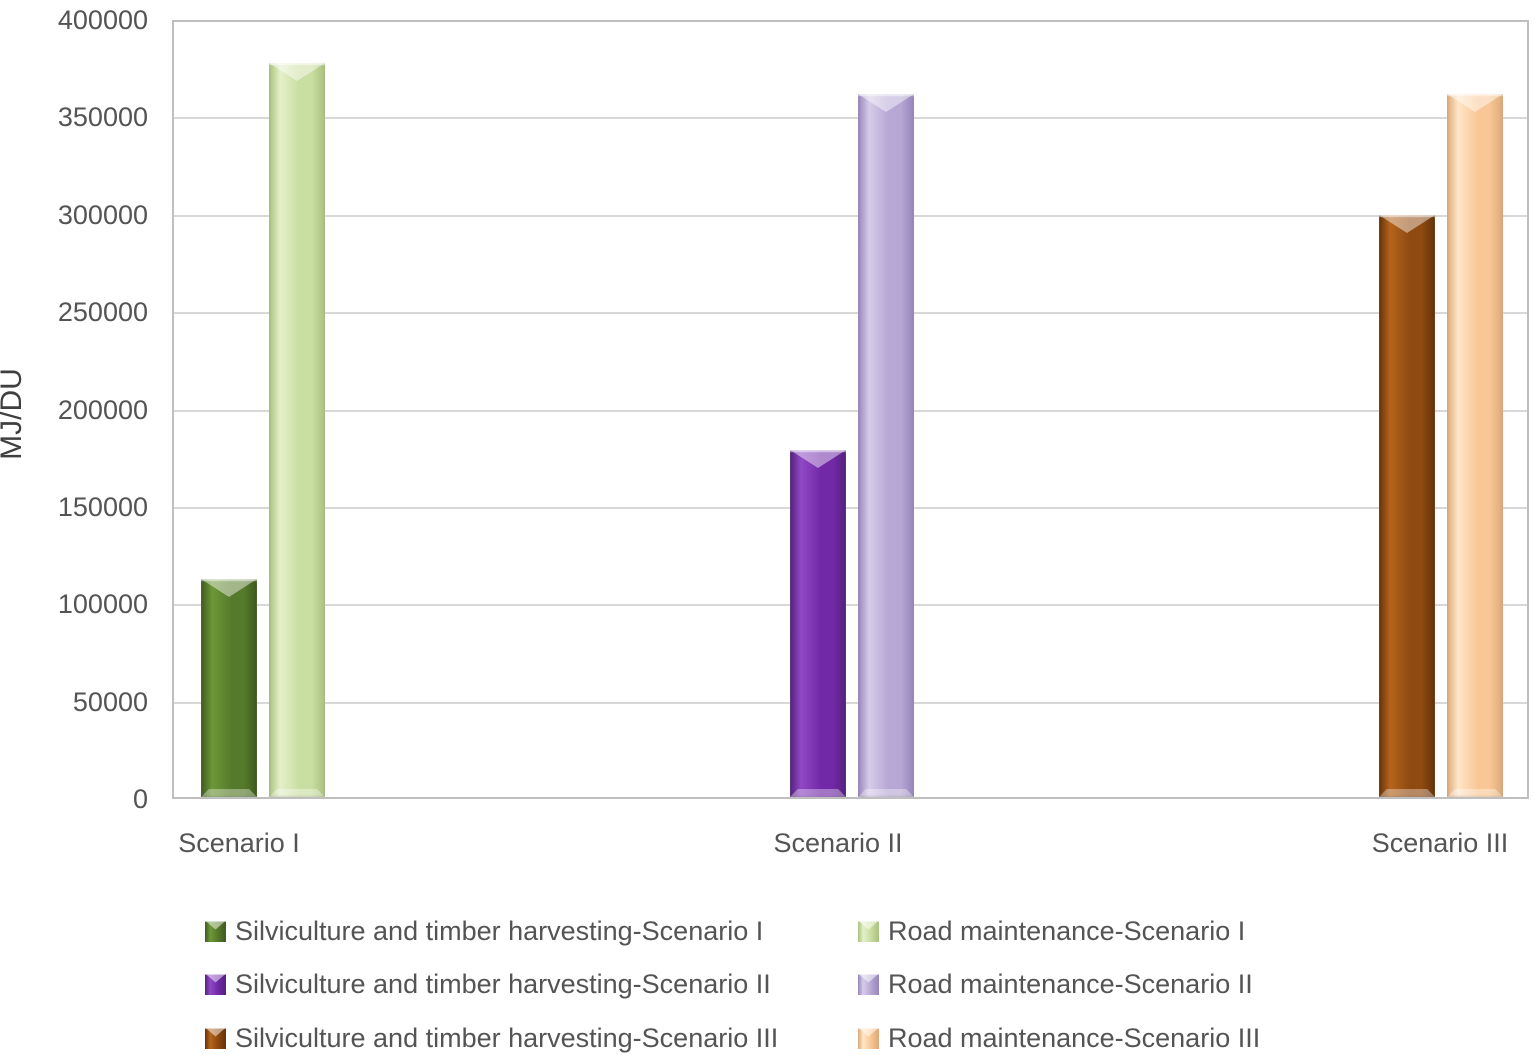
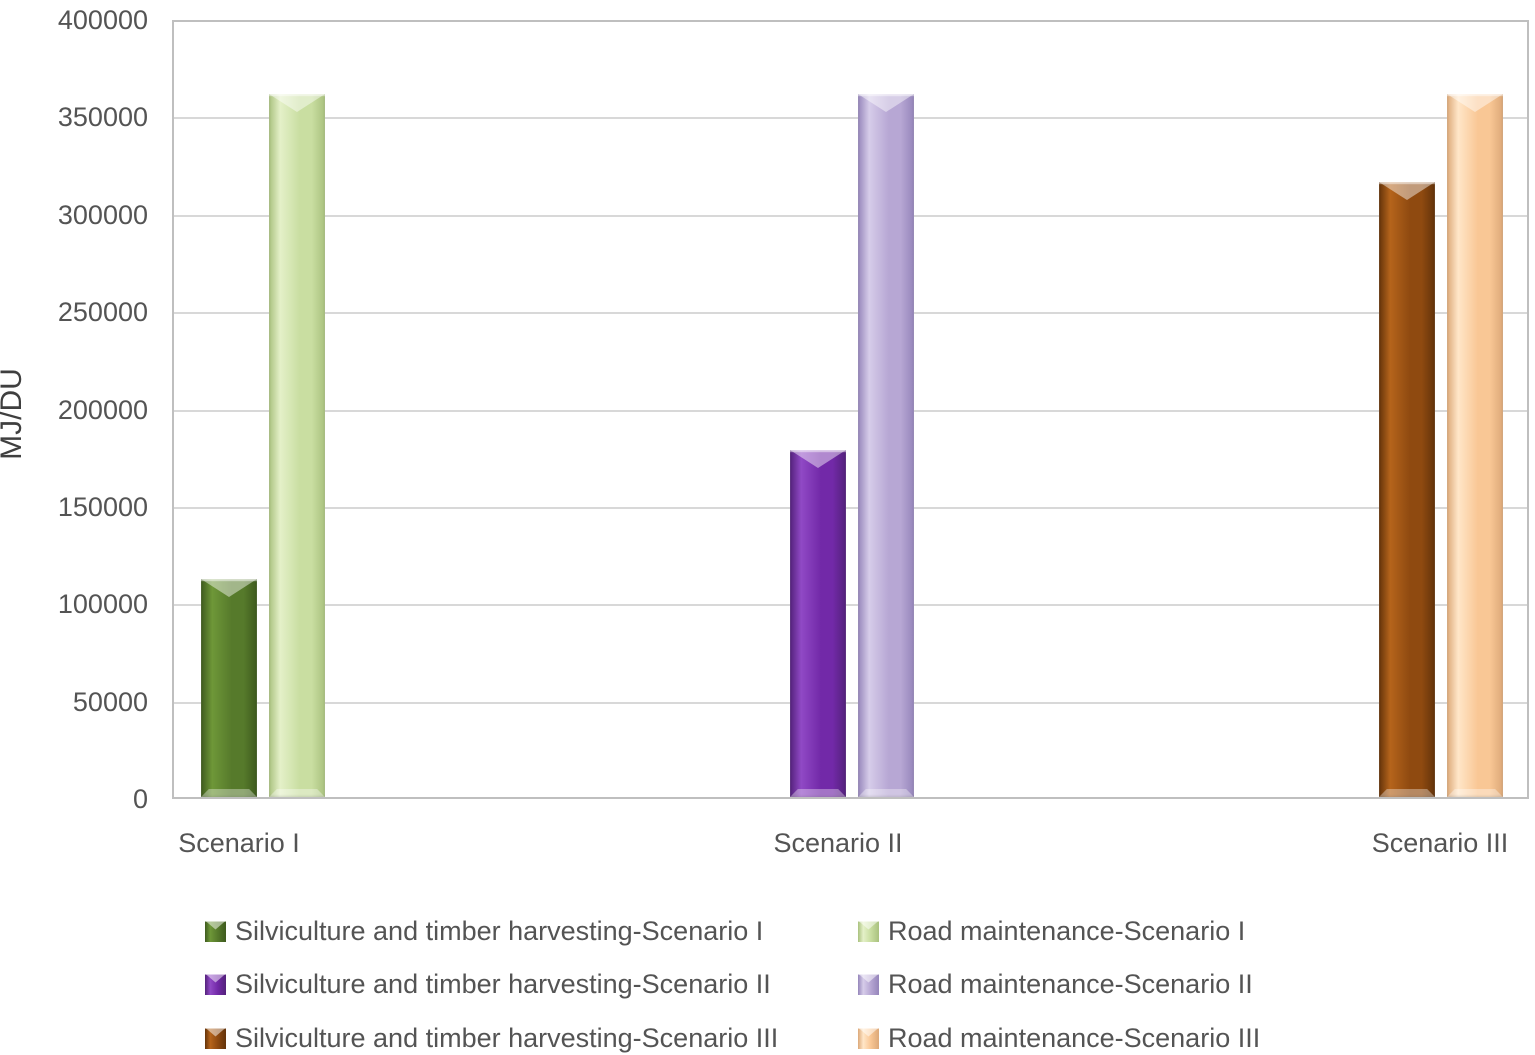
Road maintenance-Scenario I/Scenario I: 377000 -> 361000
Silviculture and timber harvesting-Scenario III/Scenario III: 299000 -> 316000
